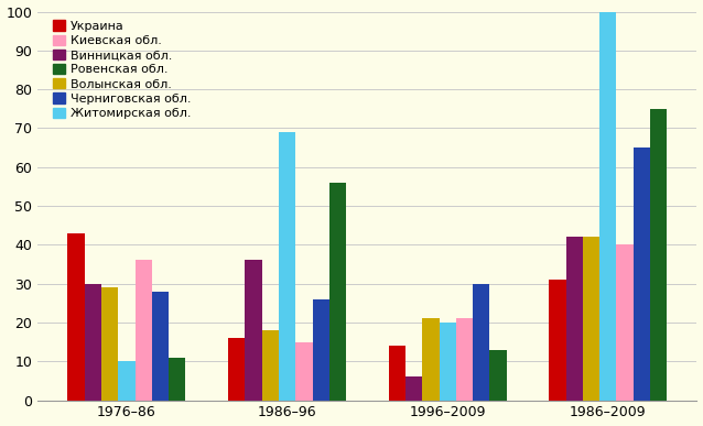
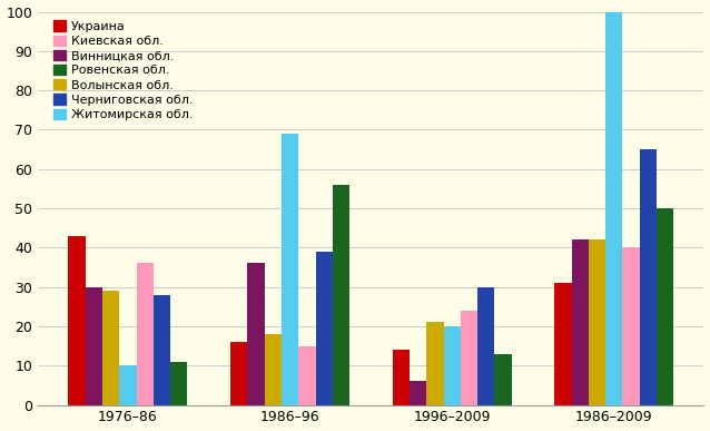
Черниговская обл./1986–96: 26 -> 39
Киевская обл./1996–2009: 21 -> 24
Ровенская обл./1986–2009: 75 -> 50
